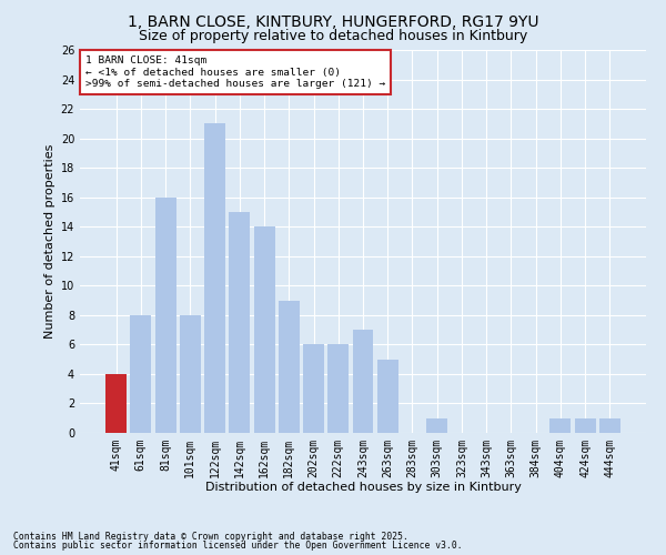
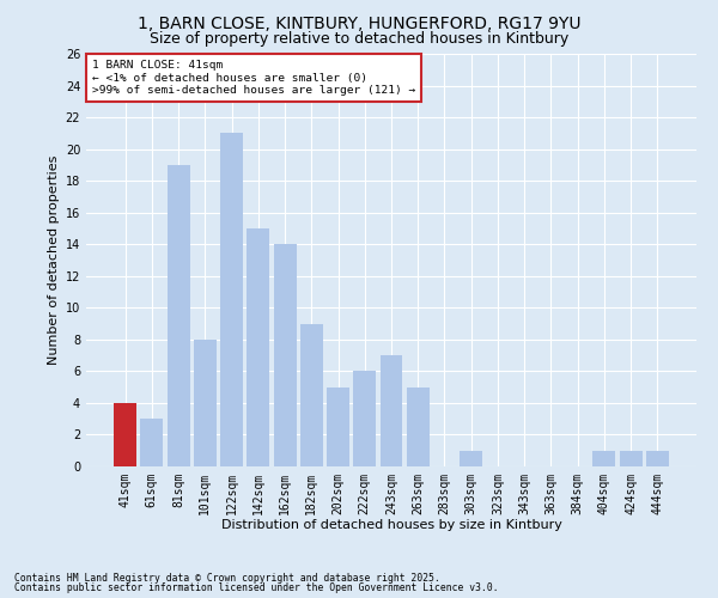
61sqm: 8 -> 3
81sqm: 16 -> 19
202sqm: 6 -> 5
